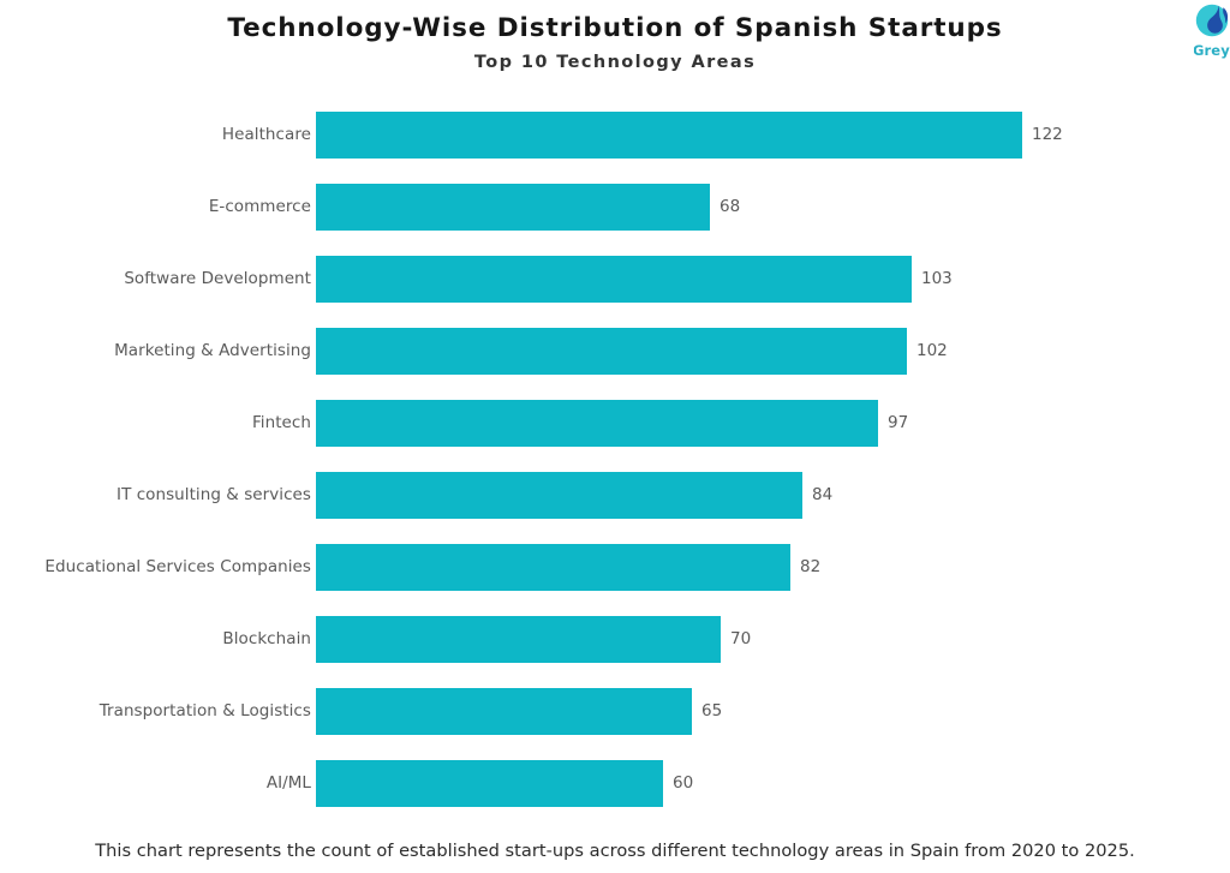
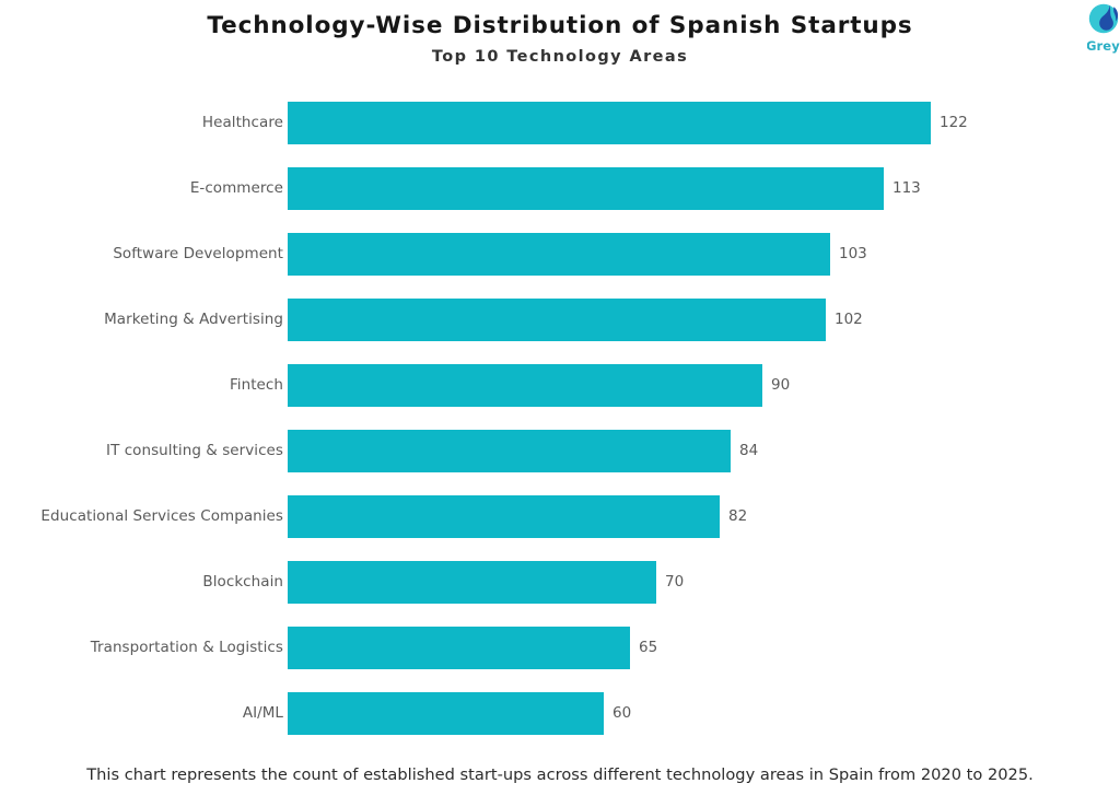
E-commerce: 68 -> 113
Fintech: 97 -> 90
